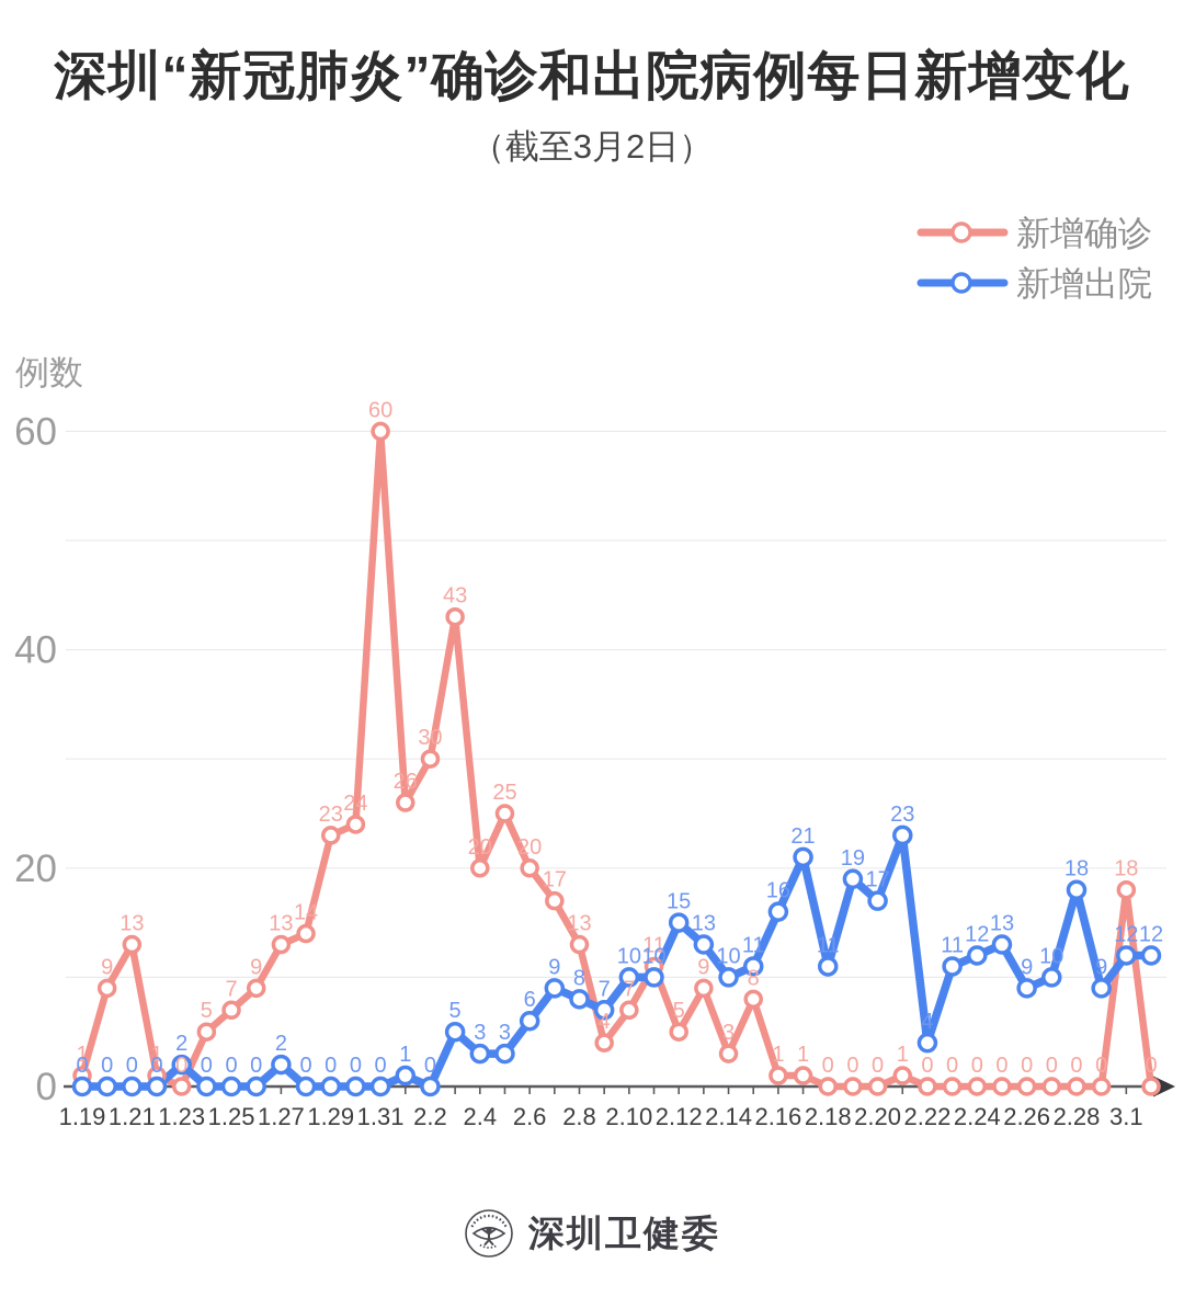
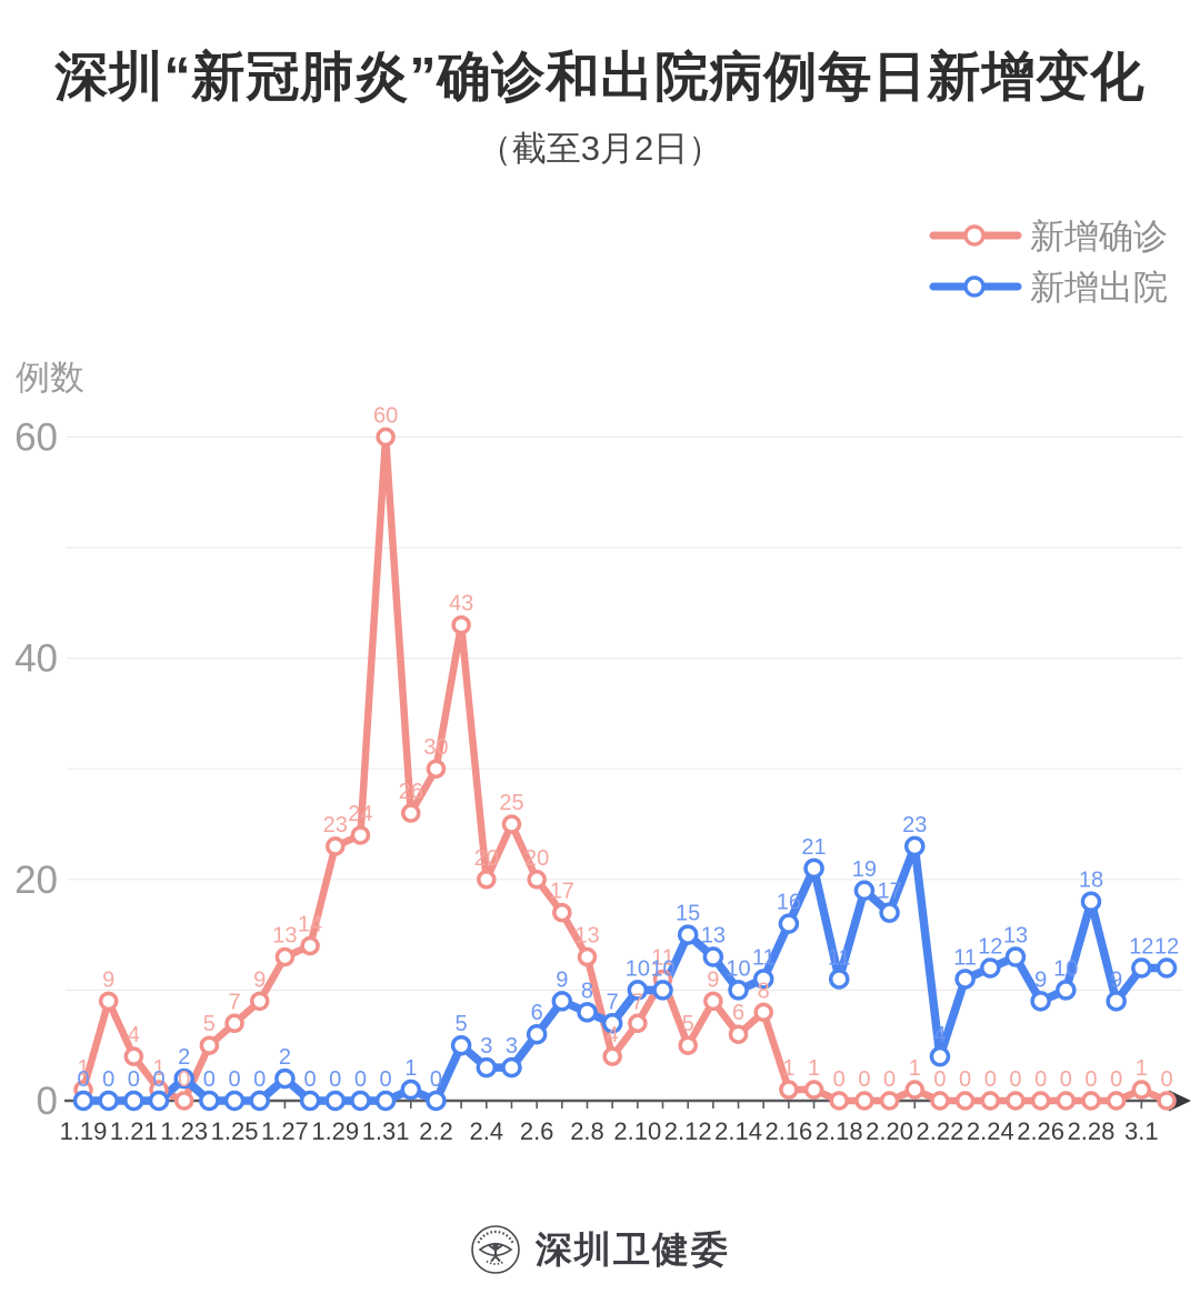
新增确诊/1.21: 13 -> 4
新增确诊/2.14: 3 -> 6
新增确诊/3.1: 18 -> 1
